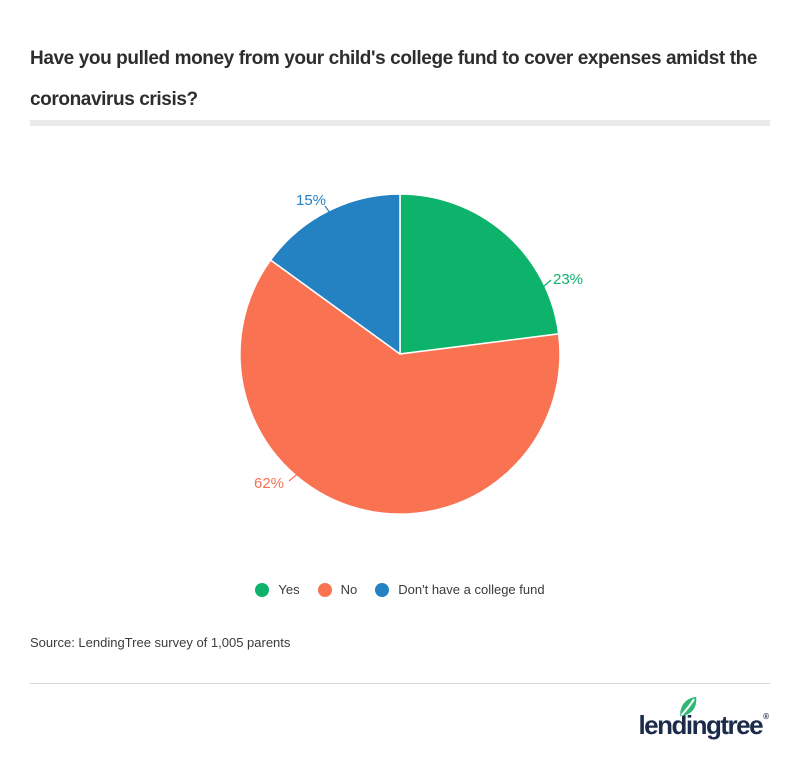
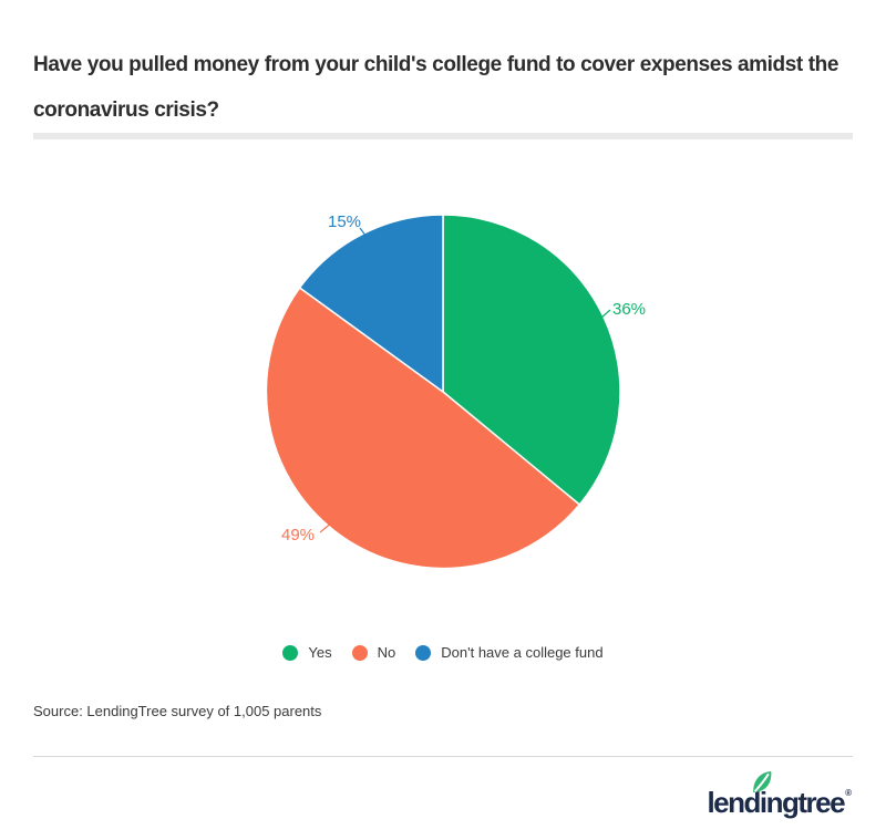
Yes: 23% -> 36%
No: 62% -> 49%
